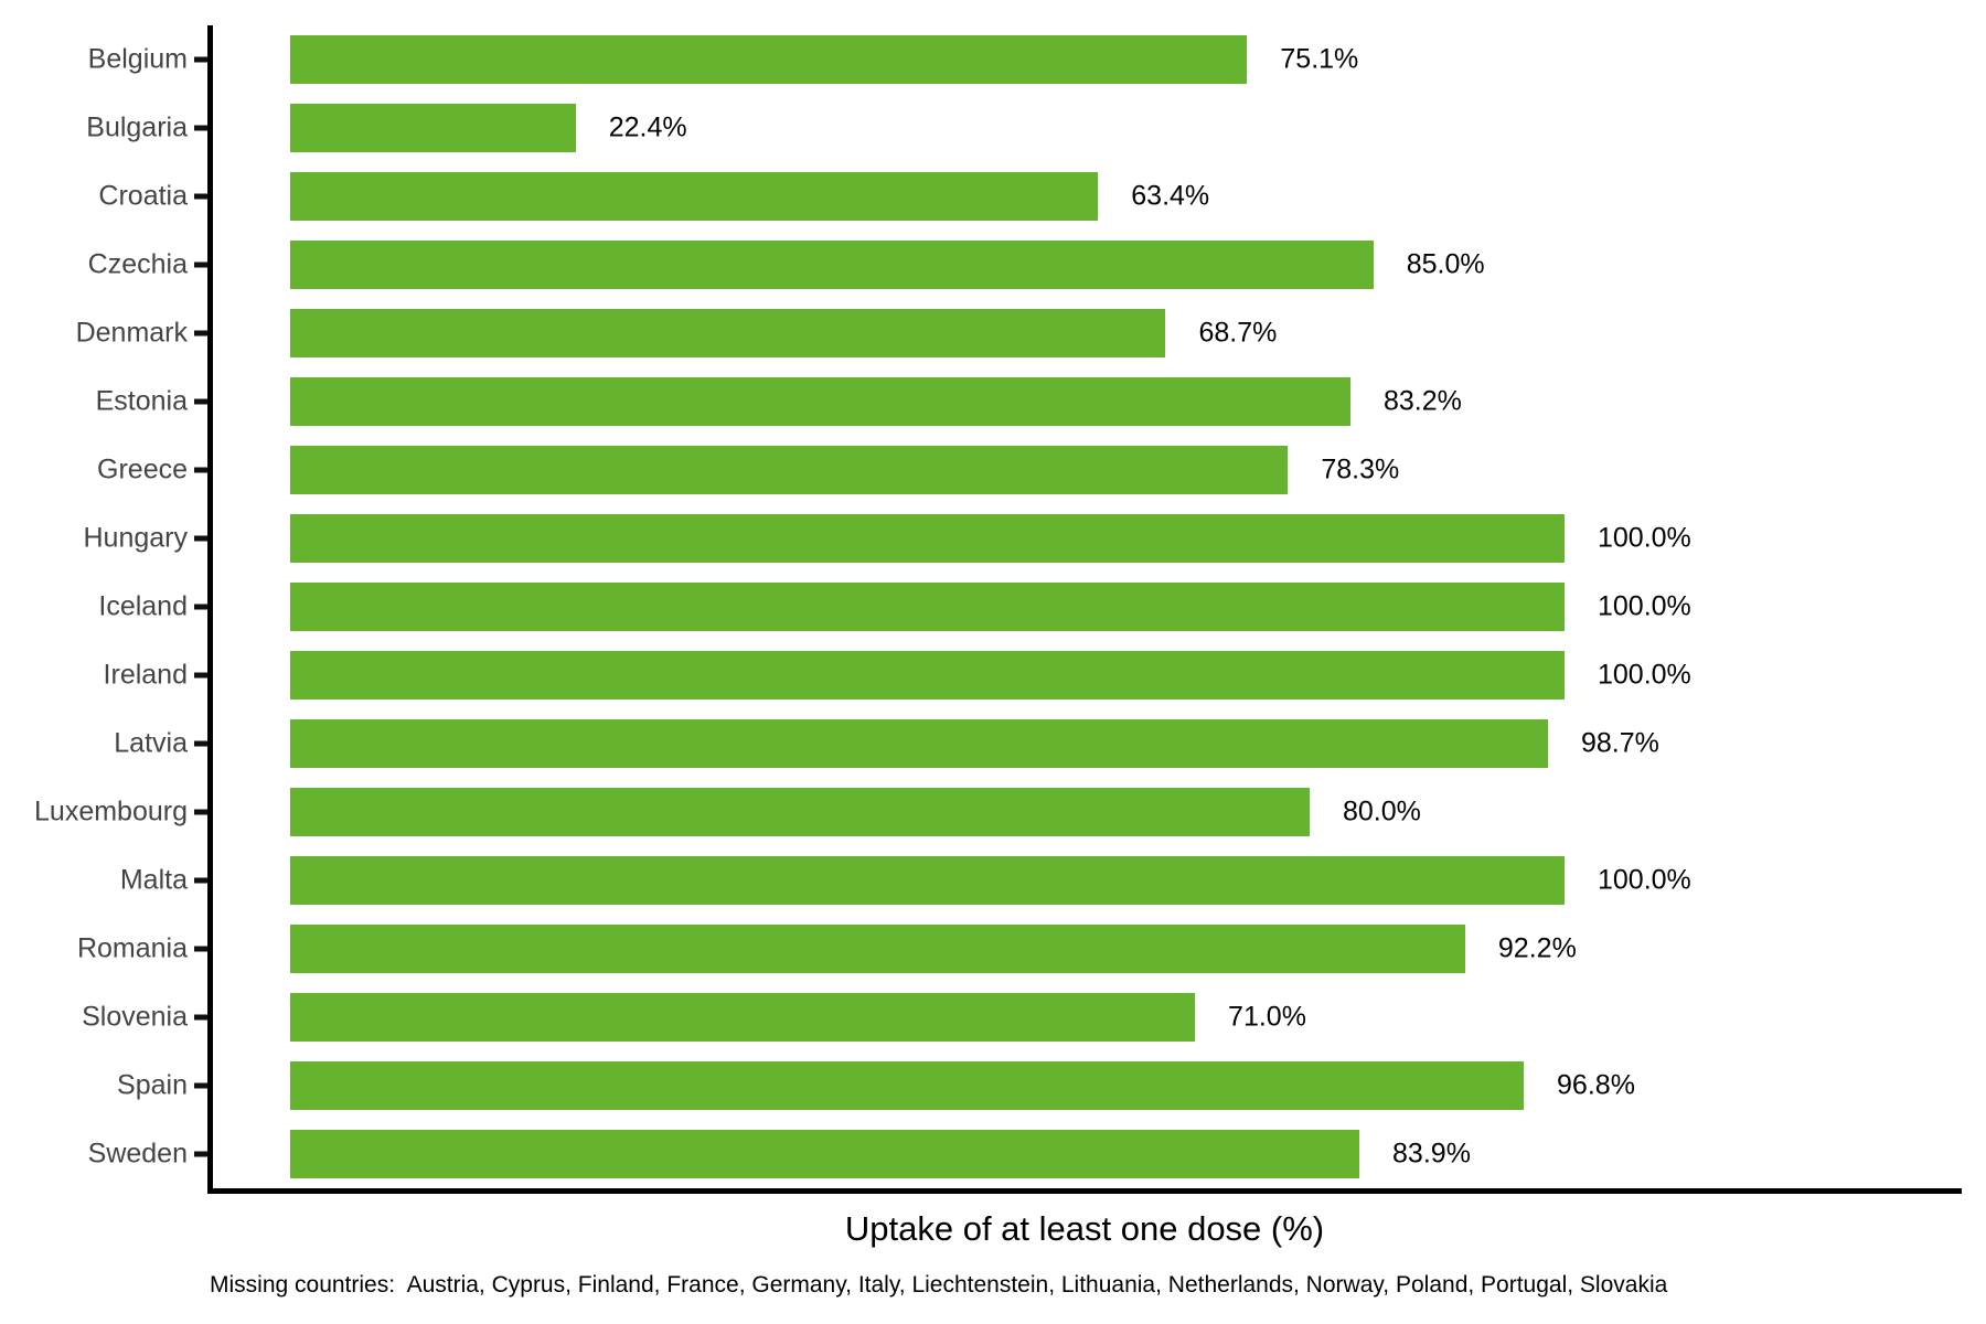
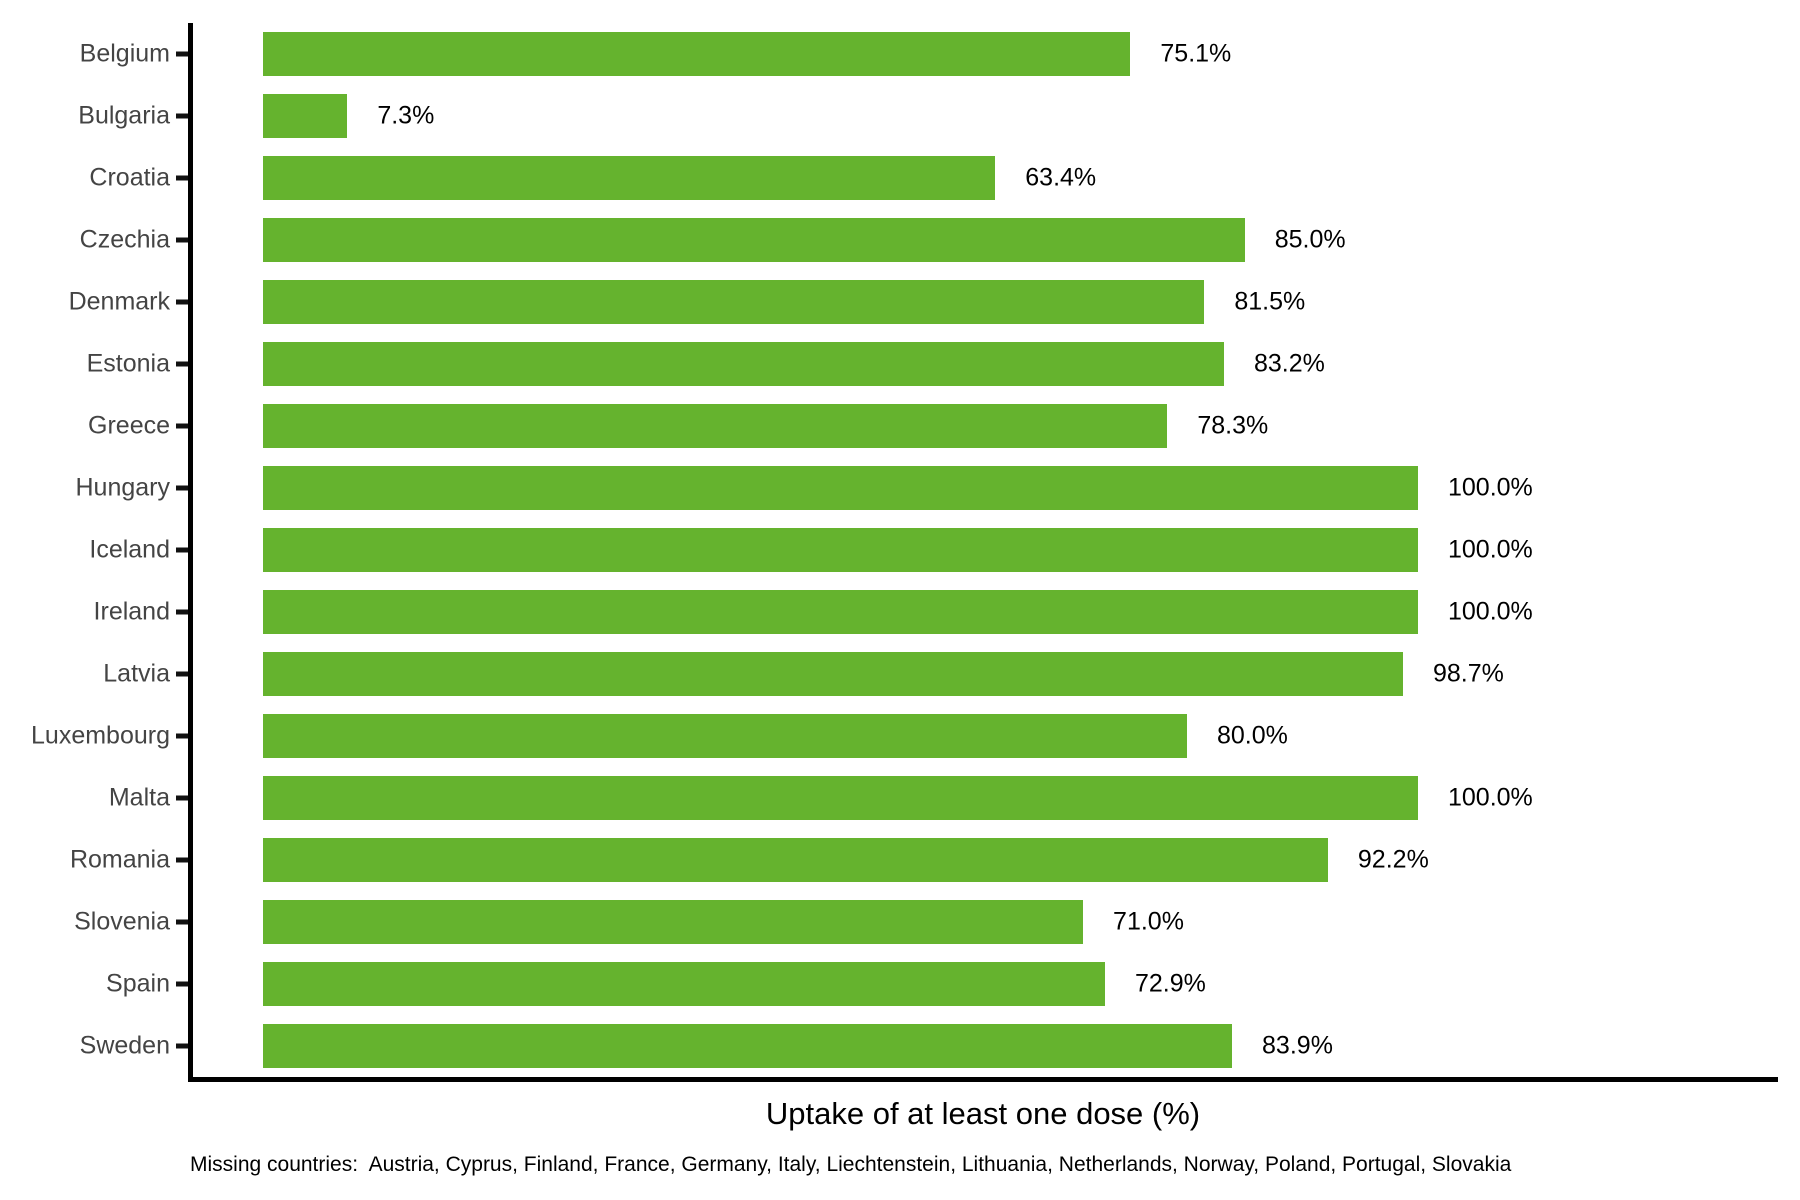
Bulgaria: 22.4% -> 7.3%
Denmark: 68.7% -> 81.5%
Spain: 96.8% -> 72.9%
